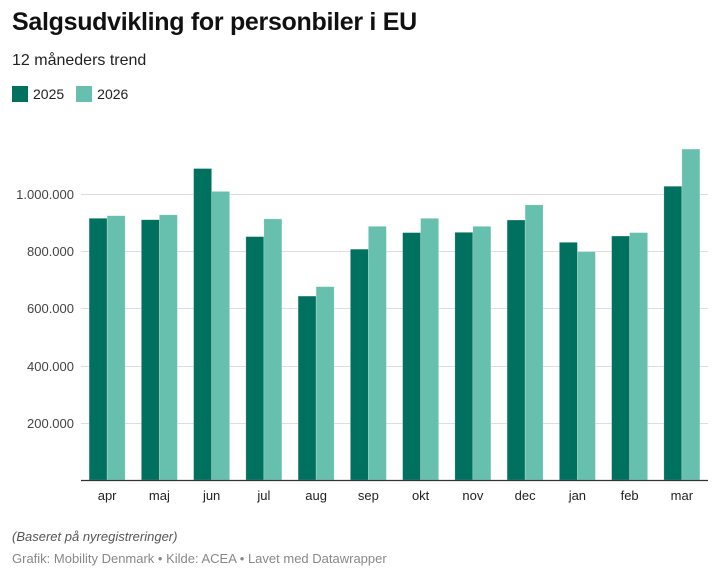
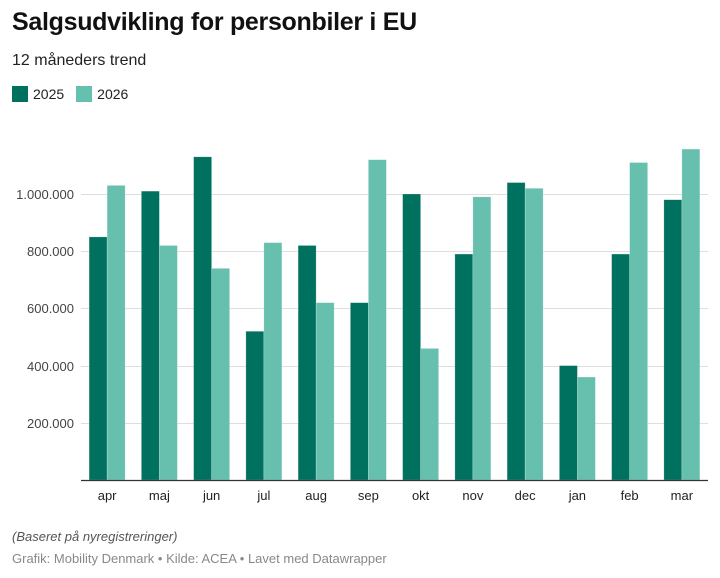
2025/apr: 920000 -> 850000
2026/apr: 920000 -> 1030000
2025/maj: 910000 -> 1010000
2026/maj: 930000 -> 820000
2025/jun: 1090000 -> 1130000
2026/jun: 1010000 -> 740000
2025/jul: 850000 -> 520000
2026/jul: 910000 -> 830000
2025/aug: 640000 -> 820000
2026/aug: 680000 -> 620000
2025/sep: 810000 -> 620000
2026/sep: 890000 -> 1120000
2025/okt: 860000 -> 1000000
2026/okt: 920000 -> 460000
2025/nov: 870000 -> 790000
2026/nov: 890000 -> 990000
2025/dec: 910000 -> 1040000
2026/dec: 960000 -> 1020000
2025/jan: 830000 -> 400000
2026/jan: 800000 -> 360000
2025/feb: 850000 -> 790000
2026/feb: 860000 -> 1110000
2025/mar: 1030000 -> 980000
